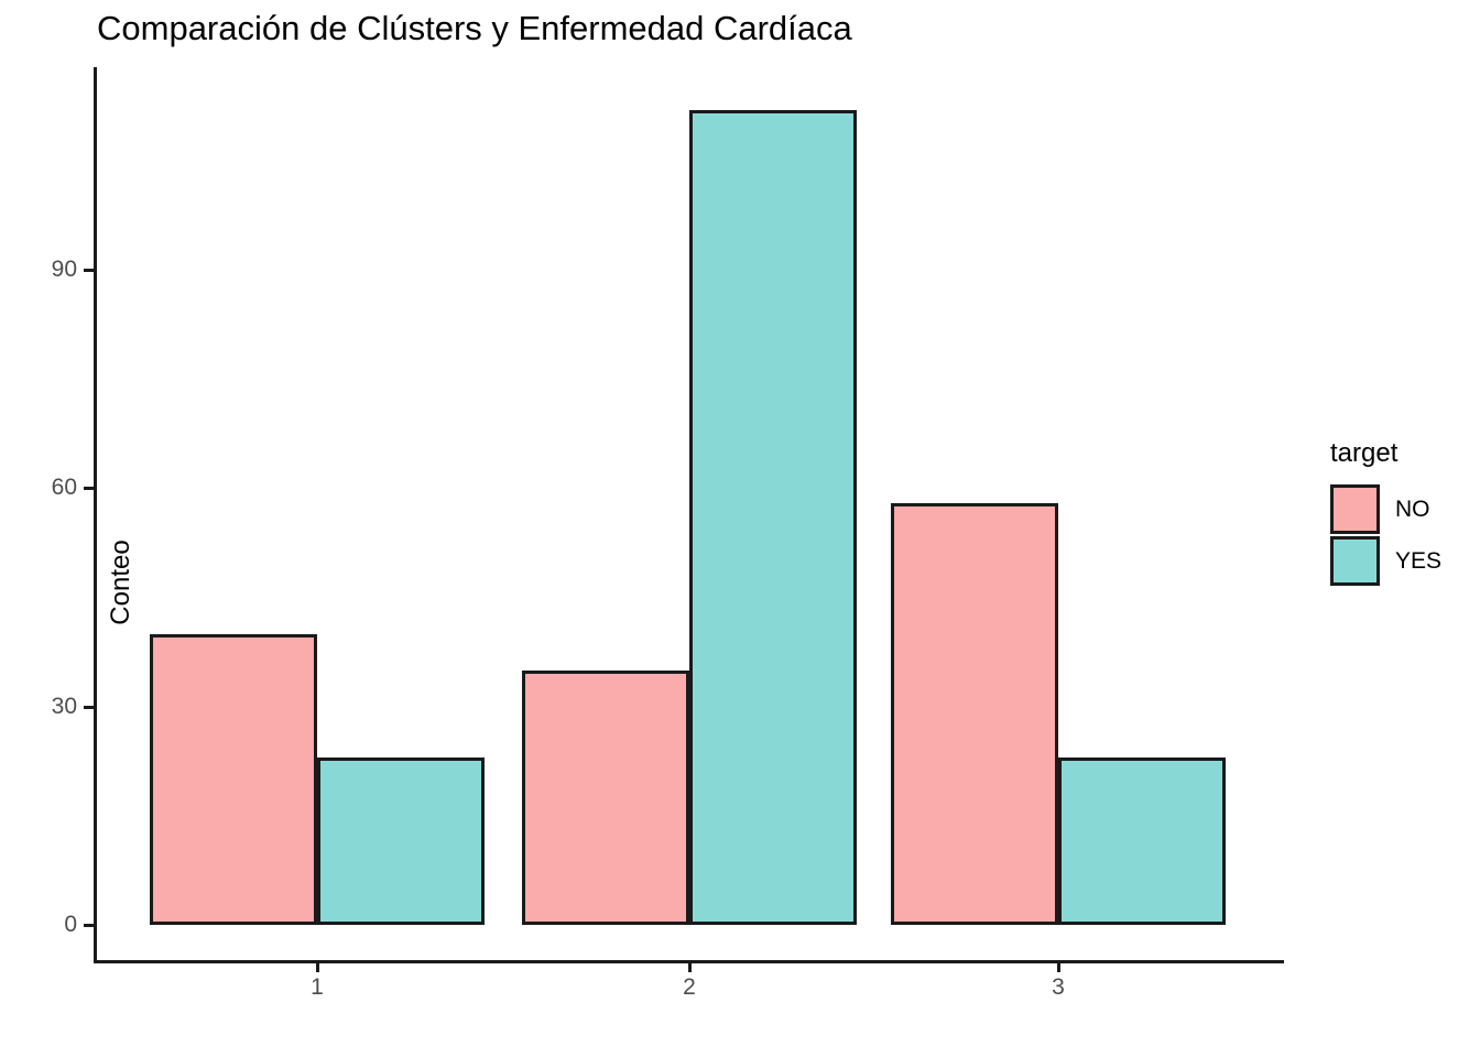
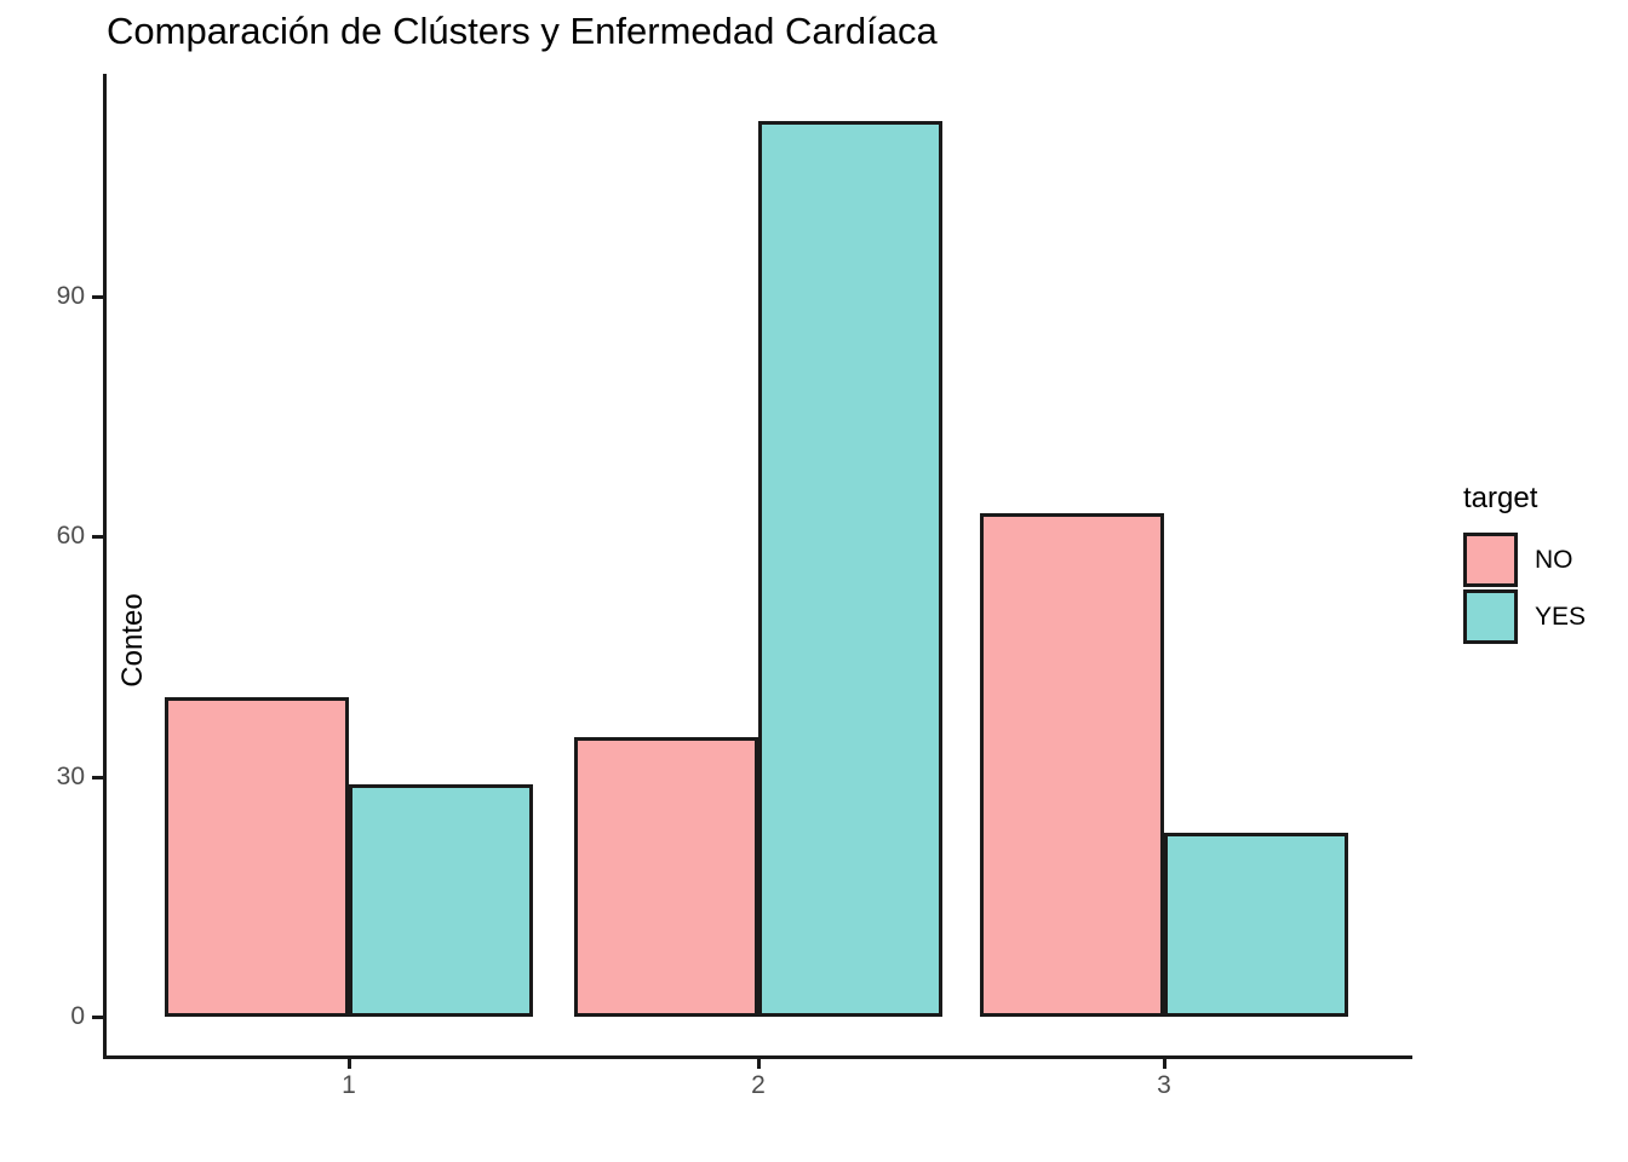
YES/1: 23 -> 29
NO/3: 58 -> 63
